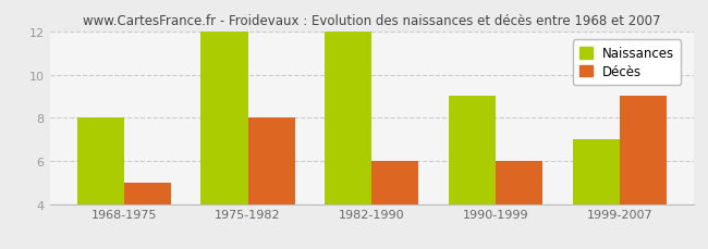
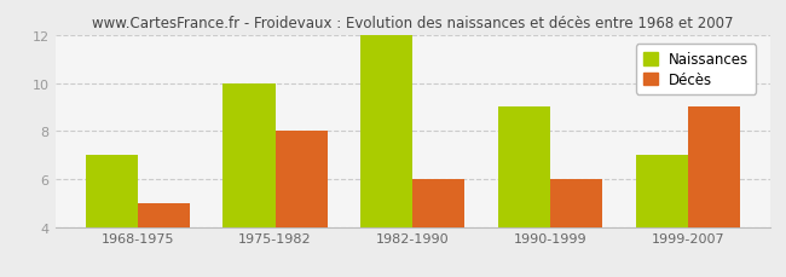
Naissances/1968-1975: 8 -> 7
Naissances/1975-1982: 12 -> 10
